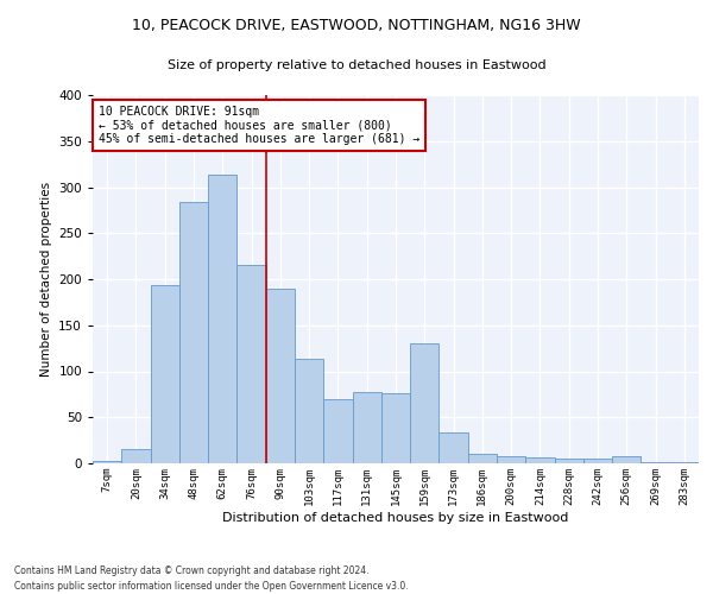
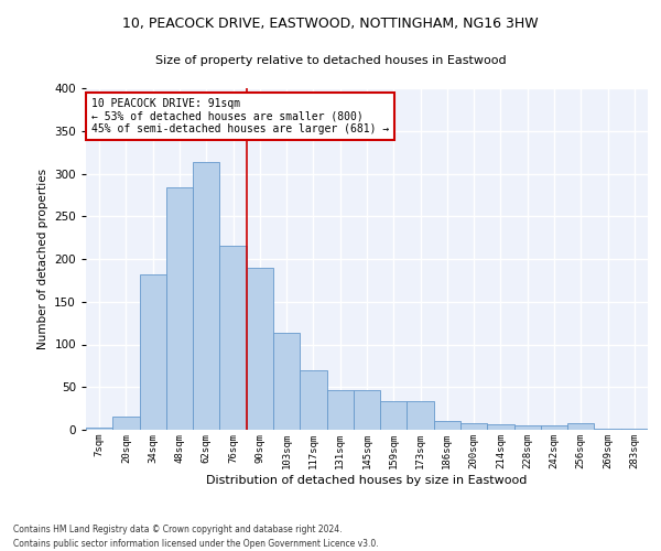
34sqm: 194 -> 182
131sqm: 78 -> 46
145sqm: 76 -> 46
159sqm: 130 -> 34
